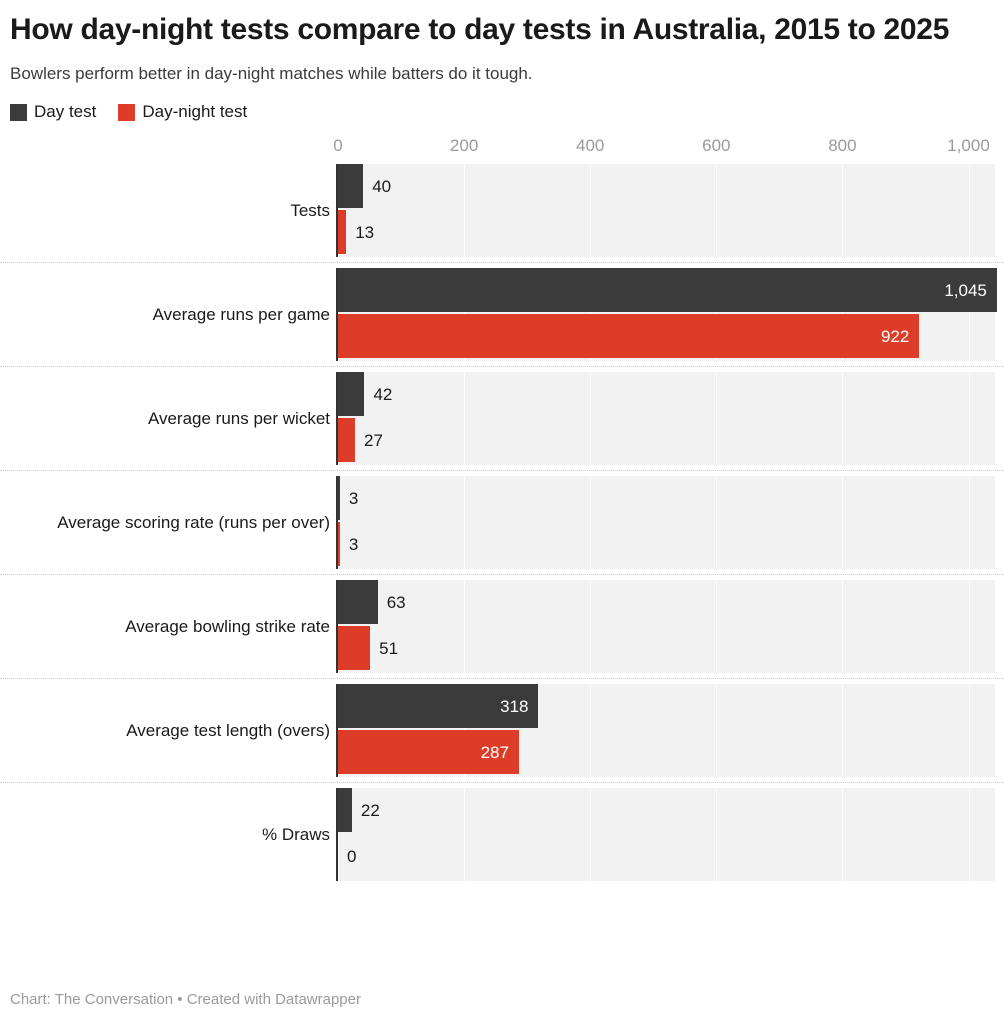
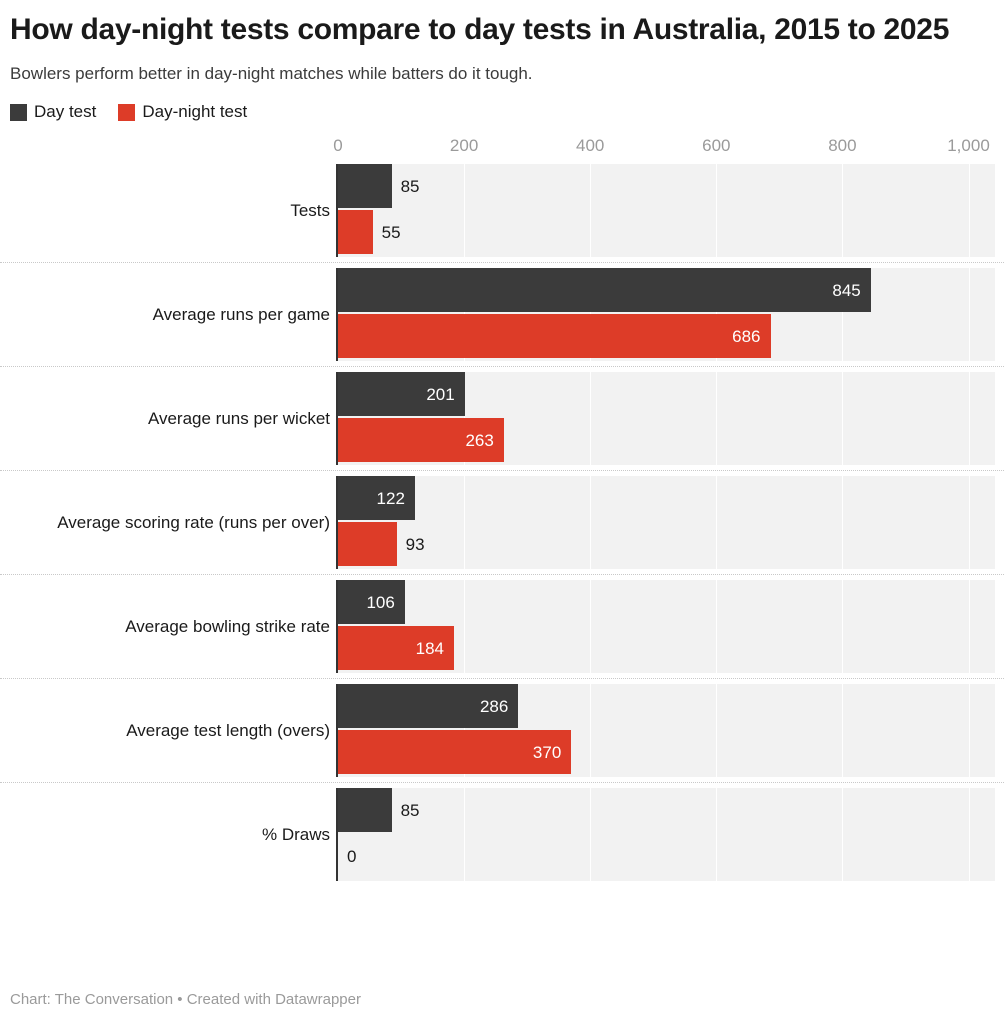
Day test/Tests: 40 -> 85
Day-night test/Tests: 13 -> 55
Day test/Average runs per game: 1,045 -> 845
Day-night test/Average runs per game: 922 -> 686
Day test/Average runs per wicket: 42 -> 201
Day-night test/Average runs per wicket: 27 -> 263
Day test/Average scoring rate (runs per over): 3 -> 122
Day-night test/Average scoring rate (runs per over): 3 -> 93
Day test/Average bowling strike rate: 63 -> 106
Day-night test/Average bowling strike rate: 51 -> 184
Day test/Average test length (overs): 318 -> 286
Day-night test/Average test length (overs): 287 -> 370
Day test/% Draws: 22 -> 85
